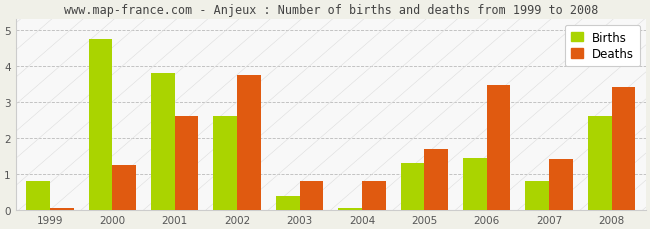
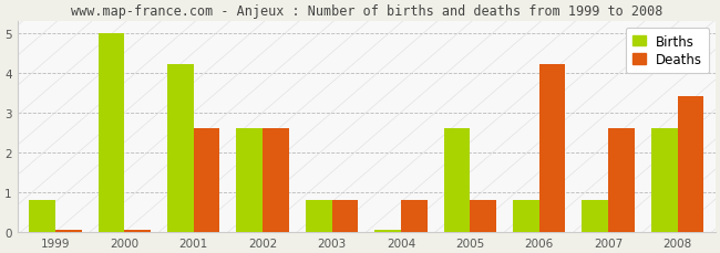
Births/2000: 4.75 -> 5.00
Deaths/2000: 1.25 -> 0.05
Births/2001: 3.80 -> 4.20
Deaths/2002: 3.75 -> 2.60
Births/2003: 0.40 -> 0.80
Births/2005: 1.30 -> 2.60
Deaths/2005: 1.70 -> 0.80
Births/2006: 1.45 -> 0.80
Deaths/2006: 3.45 -> 4.20
Deaths/2007: 1.40 -> 2.60
